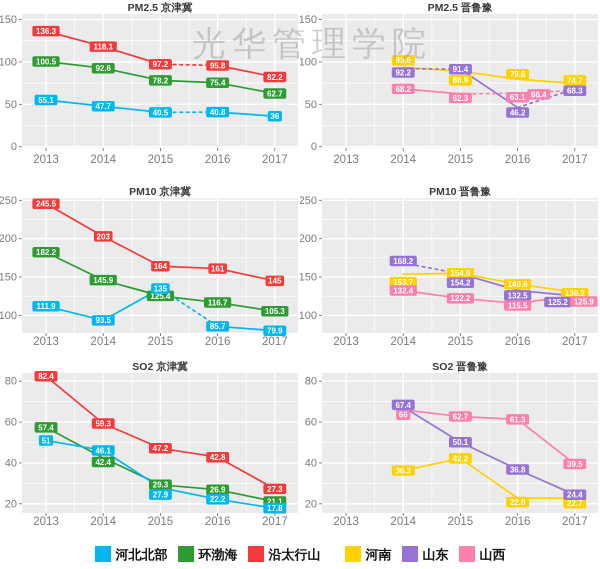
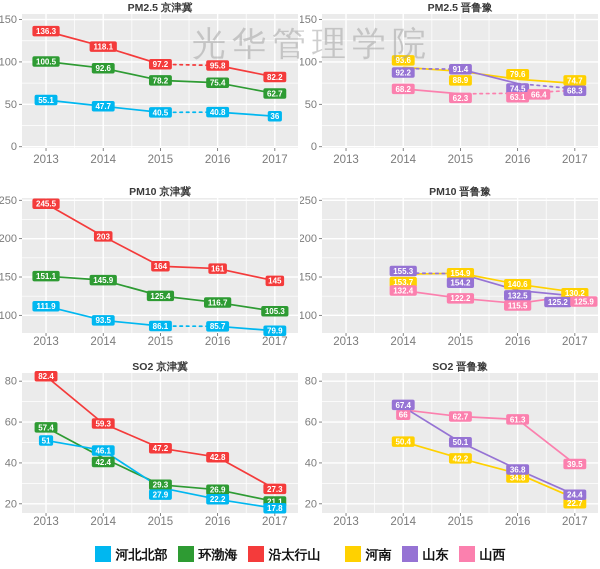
PM2.5 晋鲁豫/山东/2016: 46.2 -> 74.5
PM10 京津冀/环渤海/2013: 182.2 -> 151.1
PM10 京津冀/河北北部/2015: 135 -> 86.1
PM10 晋鲁豫/山东/2014: 168.2 -> 155.3
SO2 晋鲁豫/河南/2014: 36.3 -> 50.4
SO2 晋鲁豫/河南/2016: 22.8 -> 34.8
